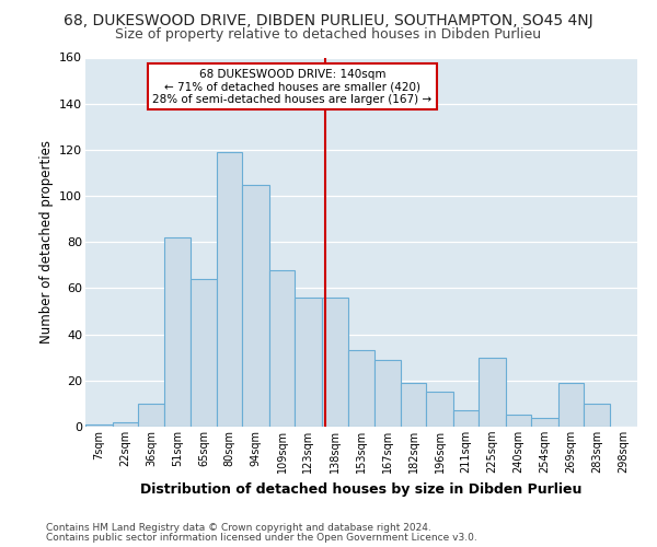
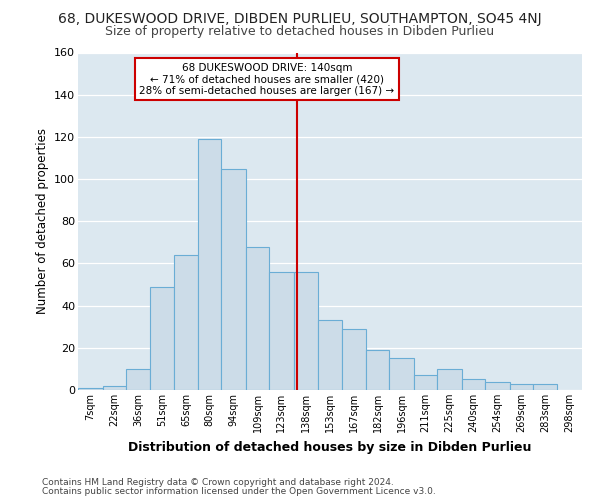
51sqm: 82 -> 49
225sqm: 30 -> 10
269sqm: 19 -> 3
283sqm: 10 -> 3
